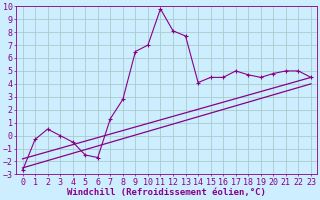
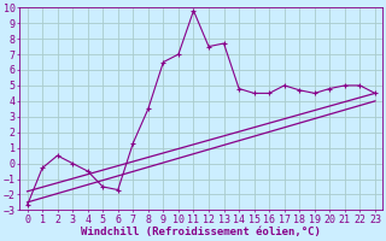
8: 2.8 -> 3.5
12: 8.1 -> 7.5
14: 4.1 -> 4.8
